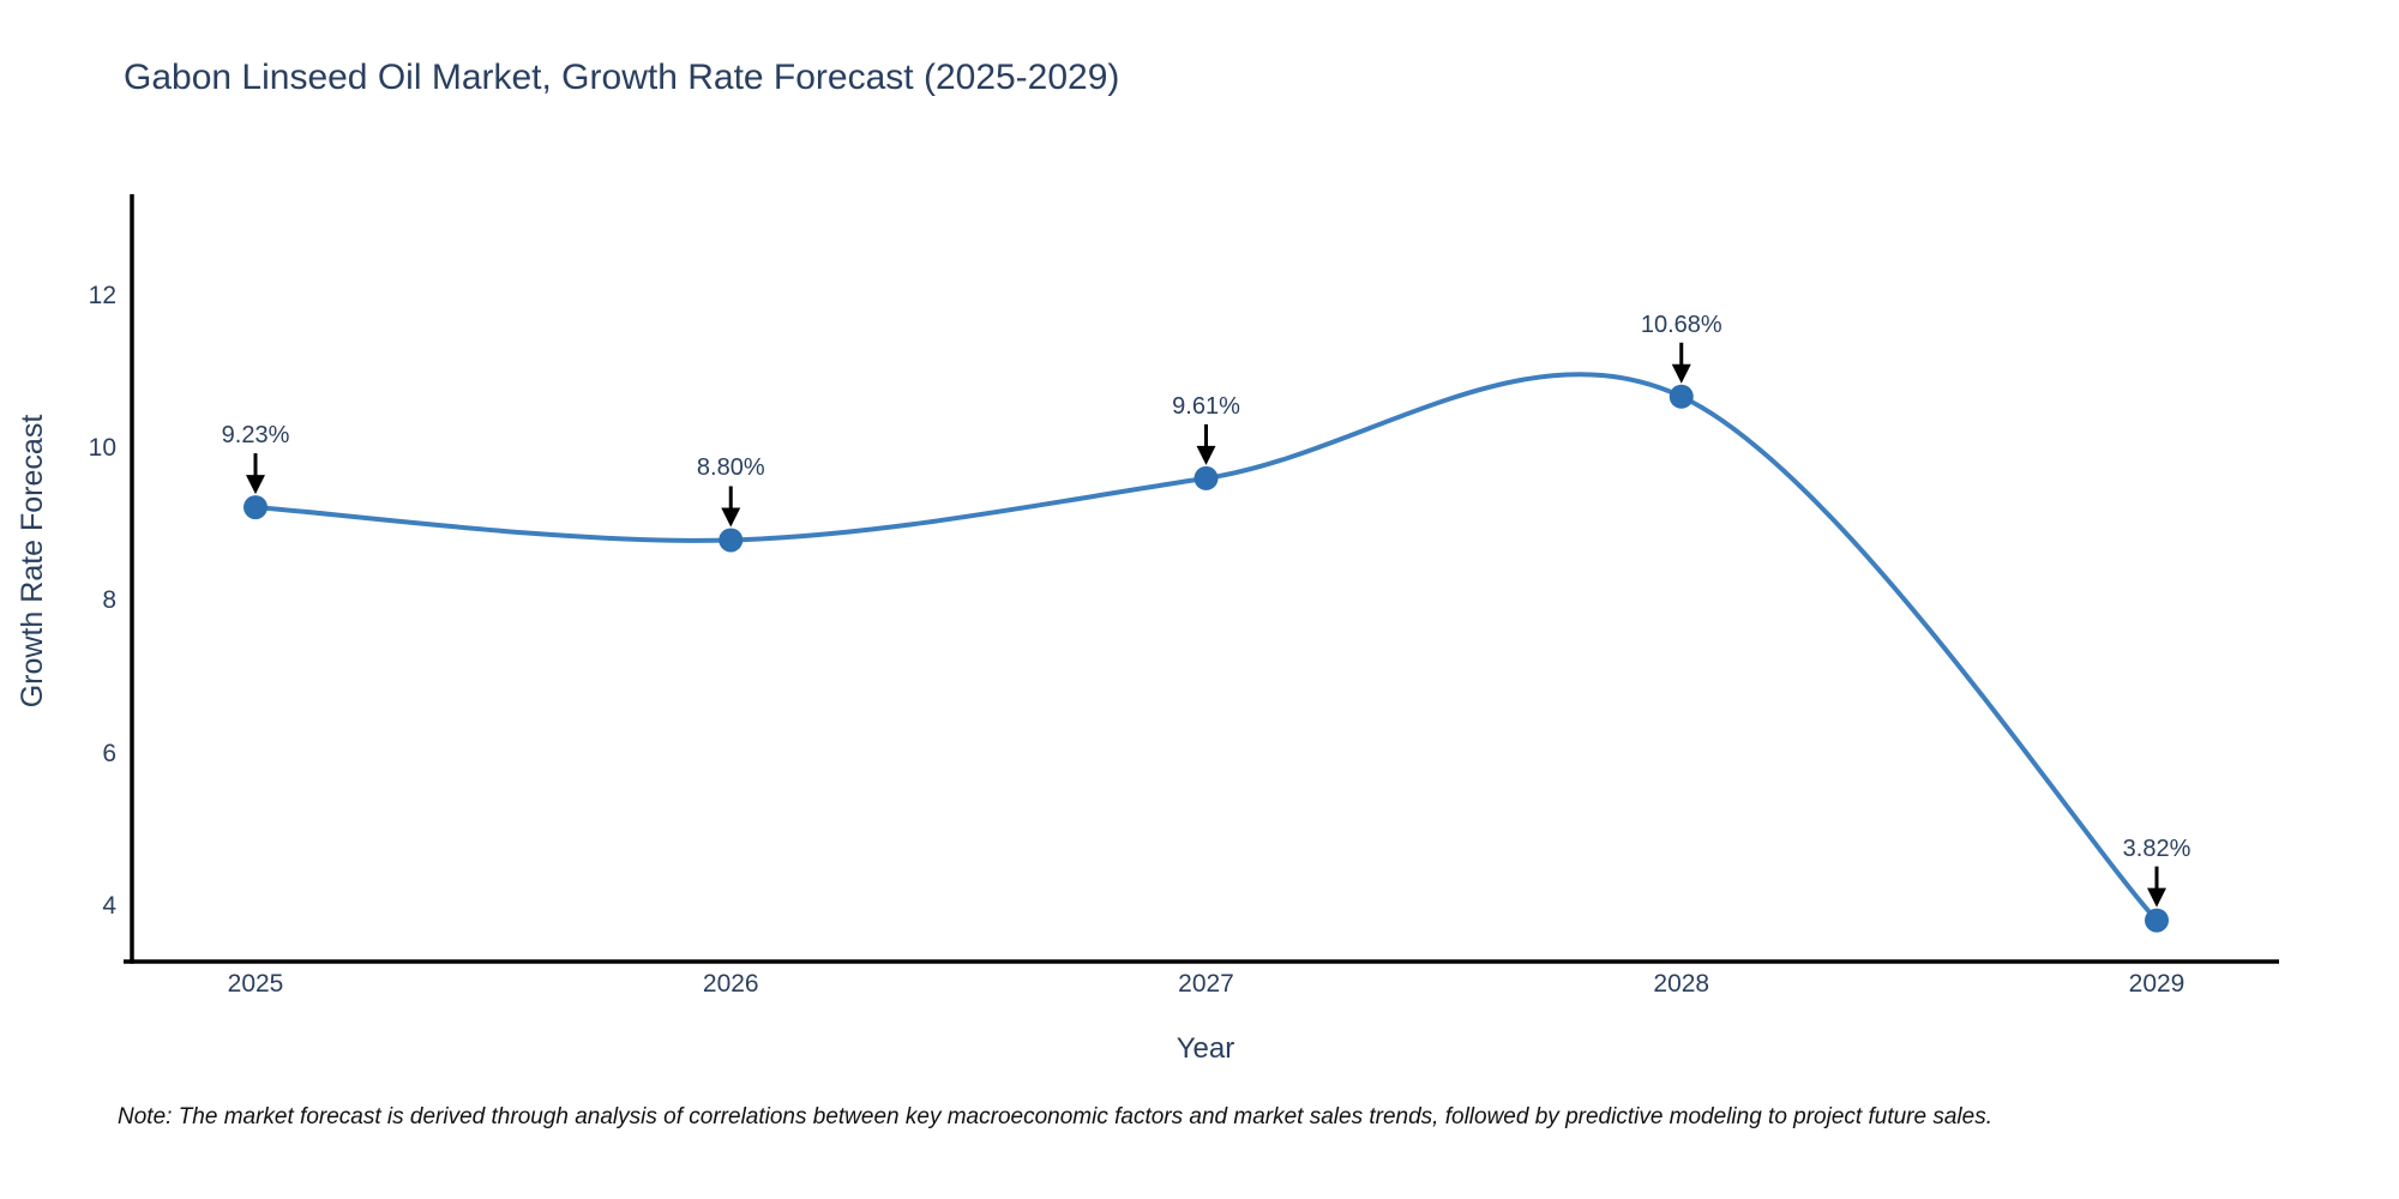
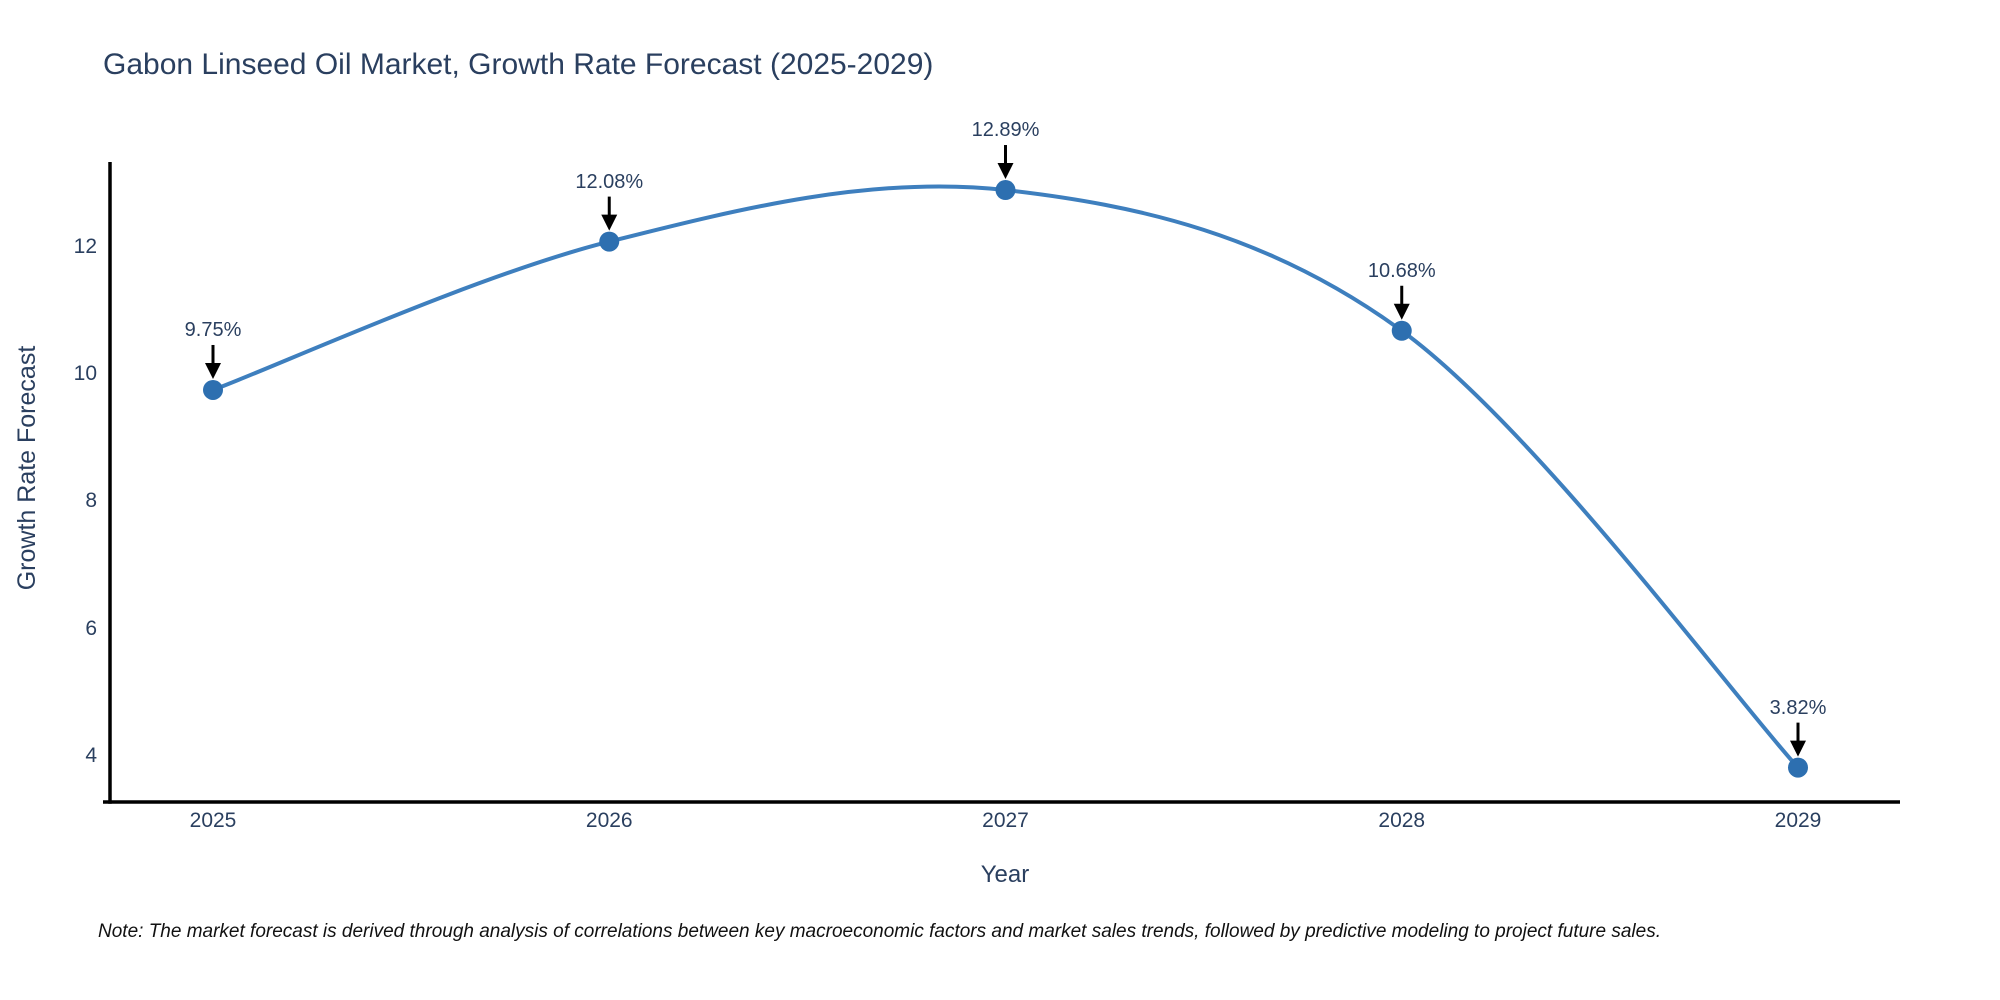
2025: 9.23% -> 9.75%
2026: 8.80% -> 12.08%
2027: 9.61% -> 12.89%
